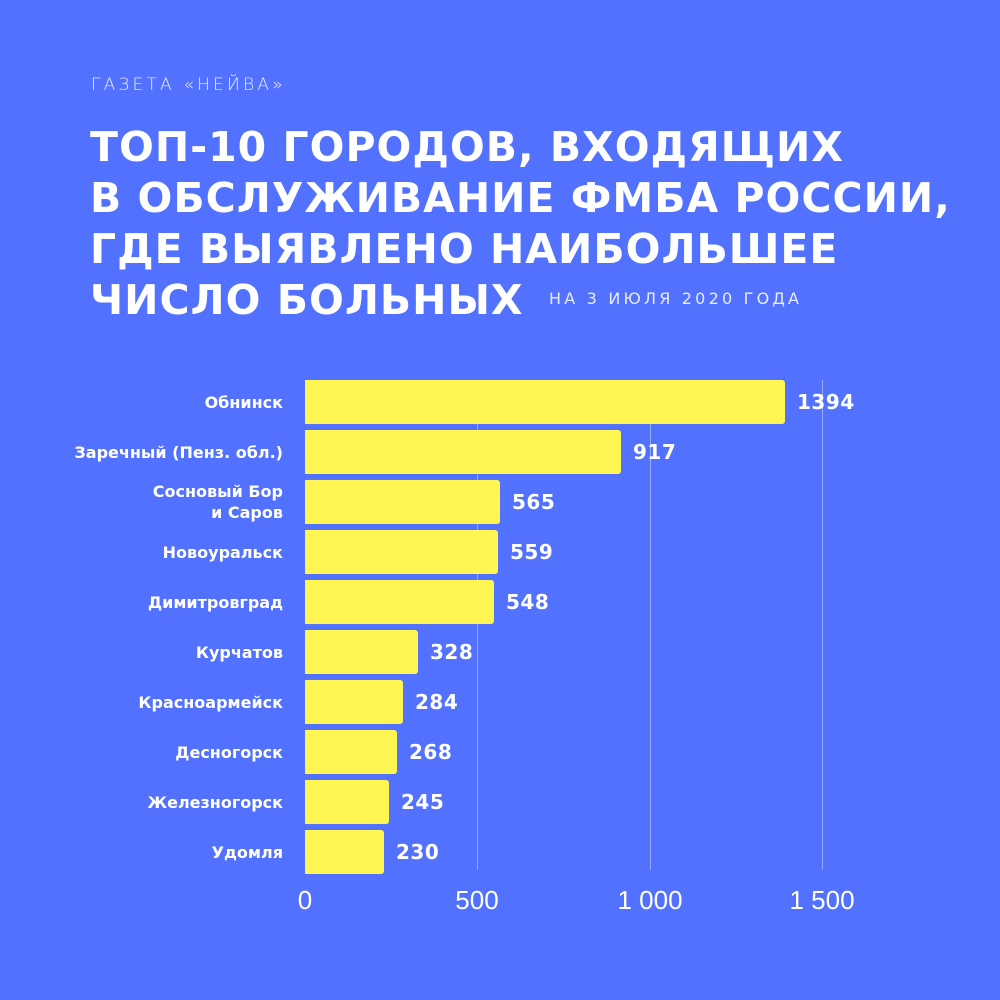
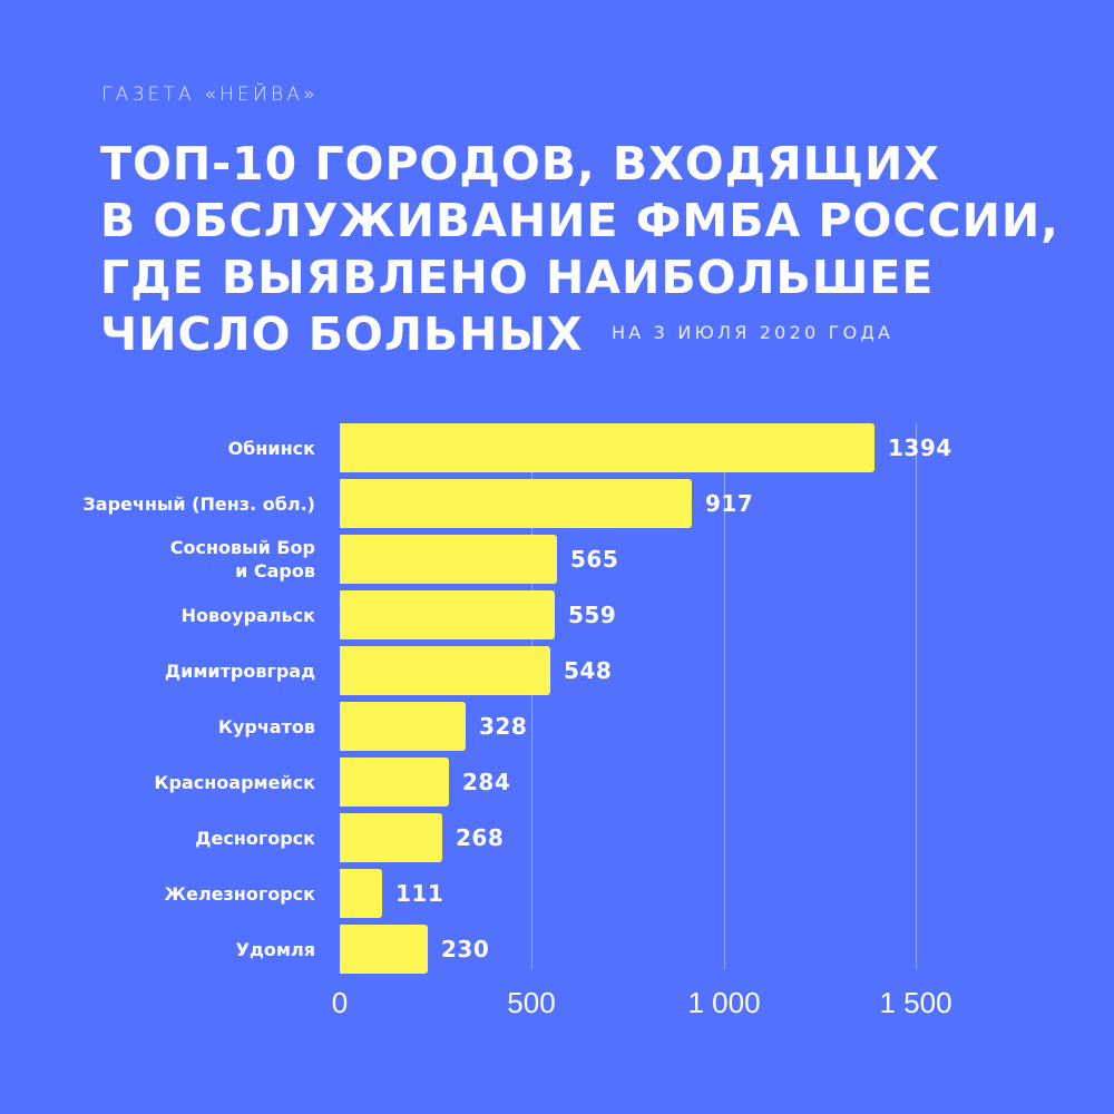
Железногорск: 245 -> 111
